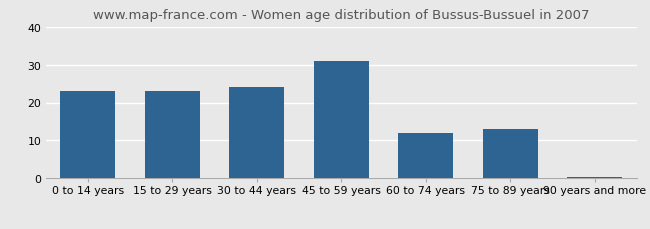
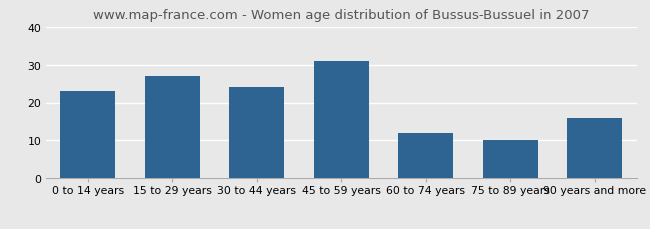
15 to 29 years: 23.0 -> 27.0
75 to 89 years: 13.0 -> 10.0
90 years and more: 0.5 -> 16.0
